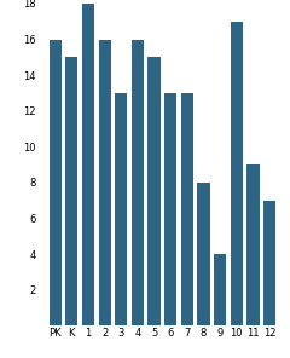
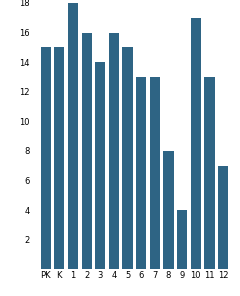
PK: 16 -> 15
3: 13 -> 14
11: 9 -> 13
